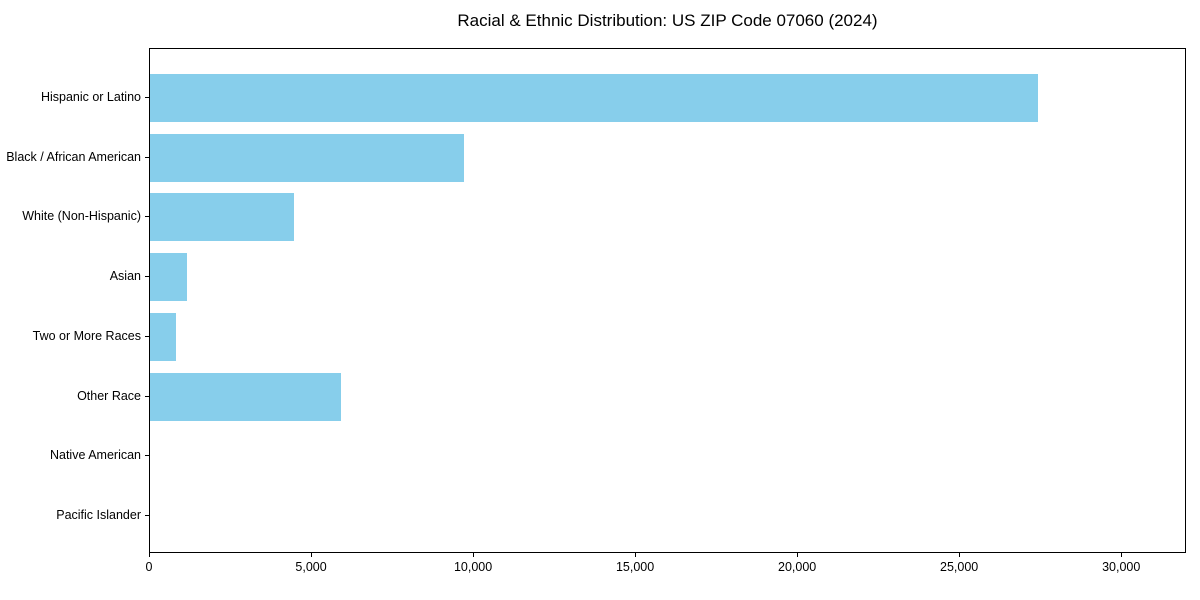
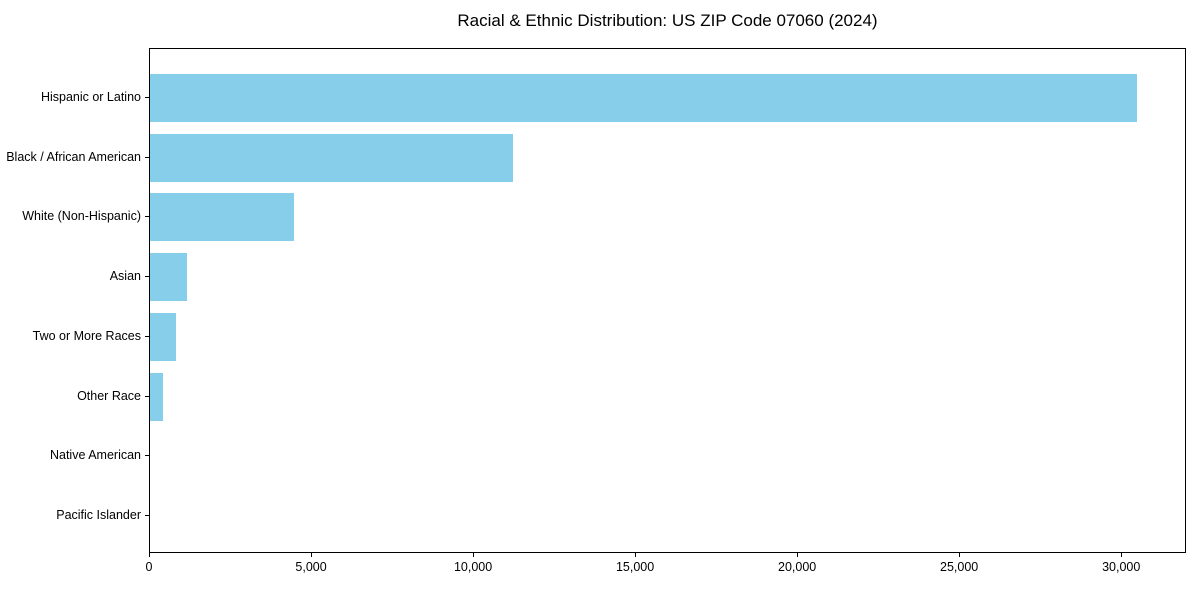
Hispanic or Latino: 27400 -> 30400
Black / African American: 9700 -> 11200
Other Race: 5900 -> 400
